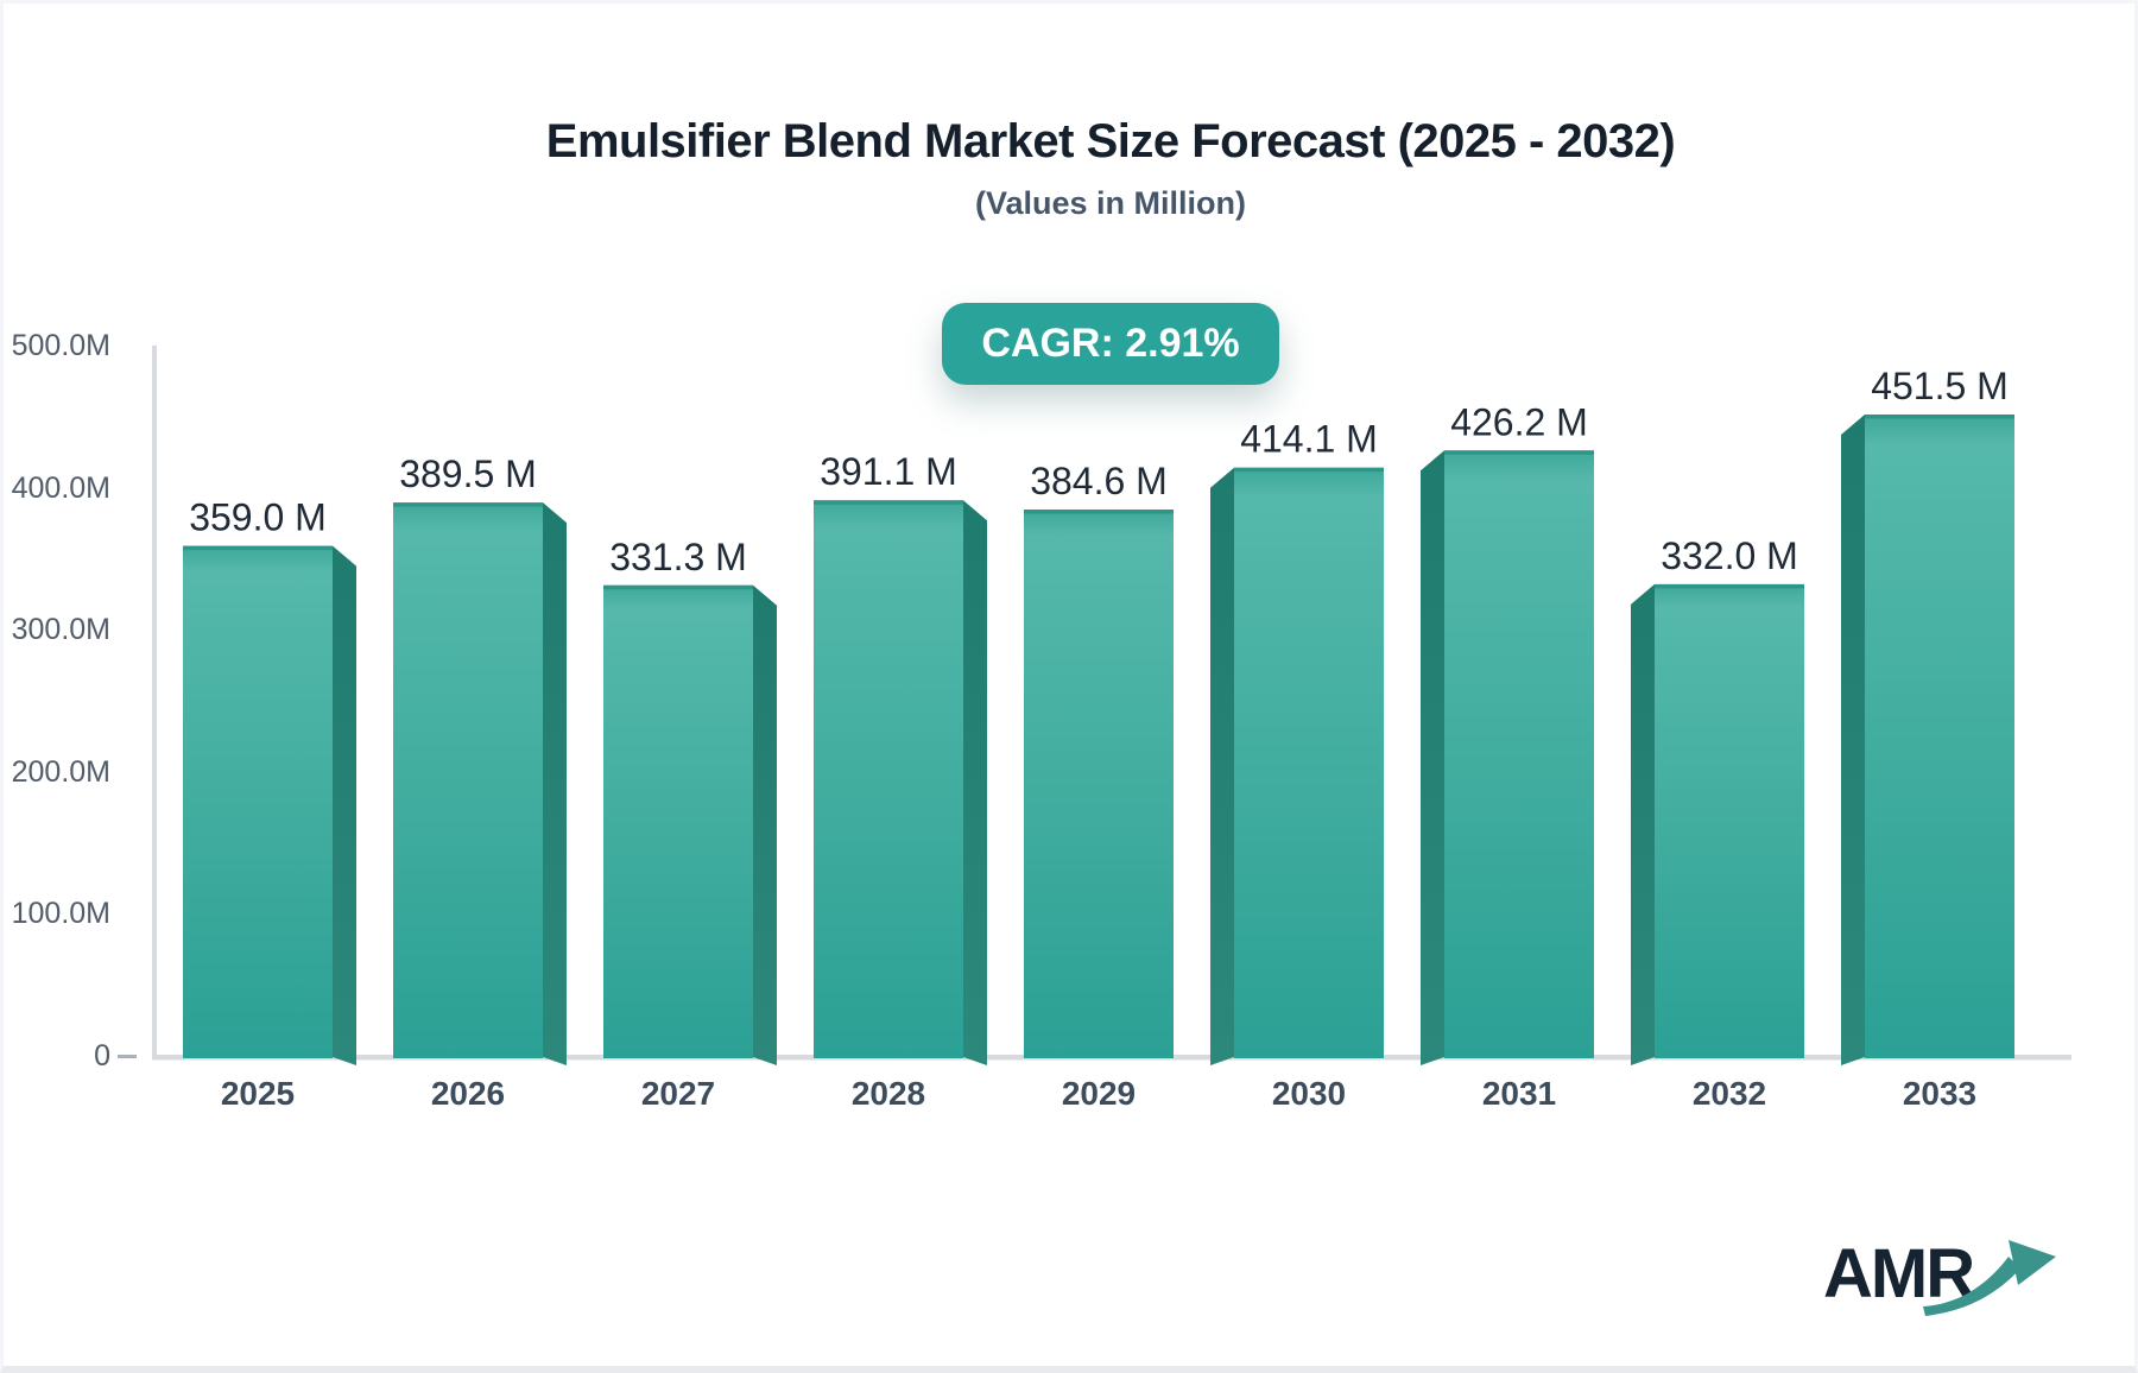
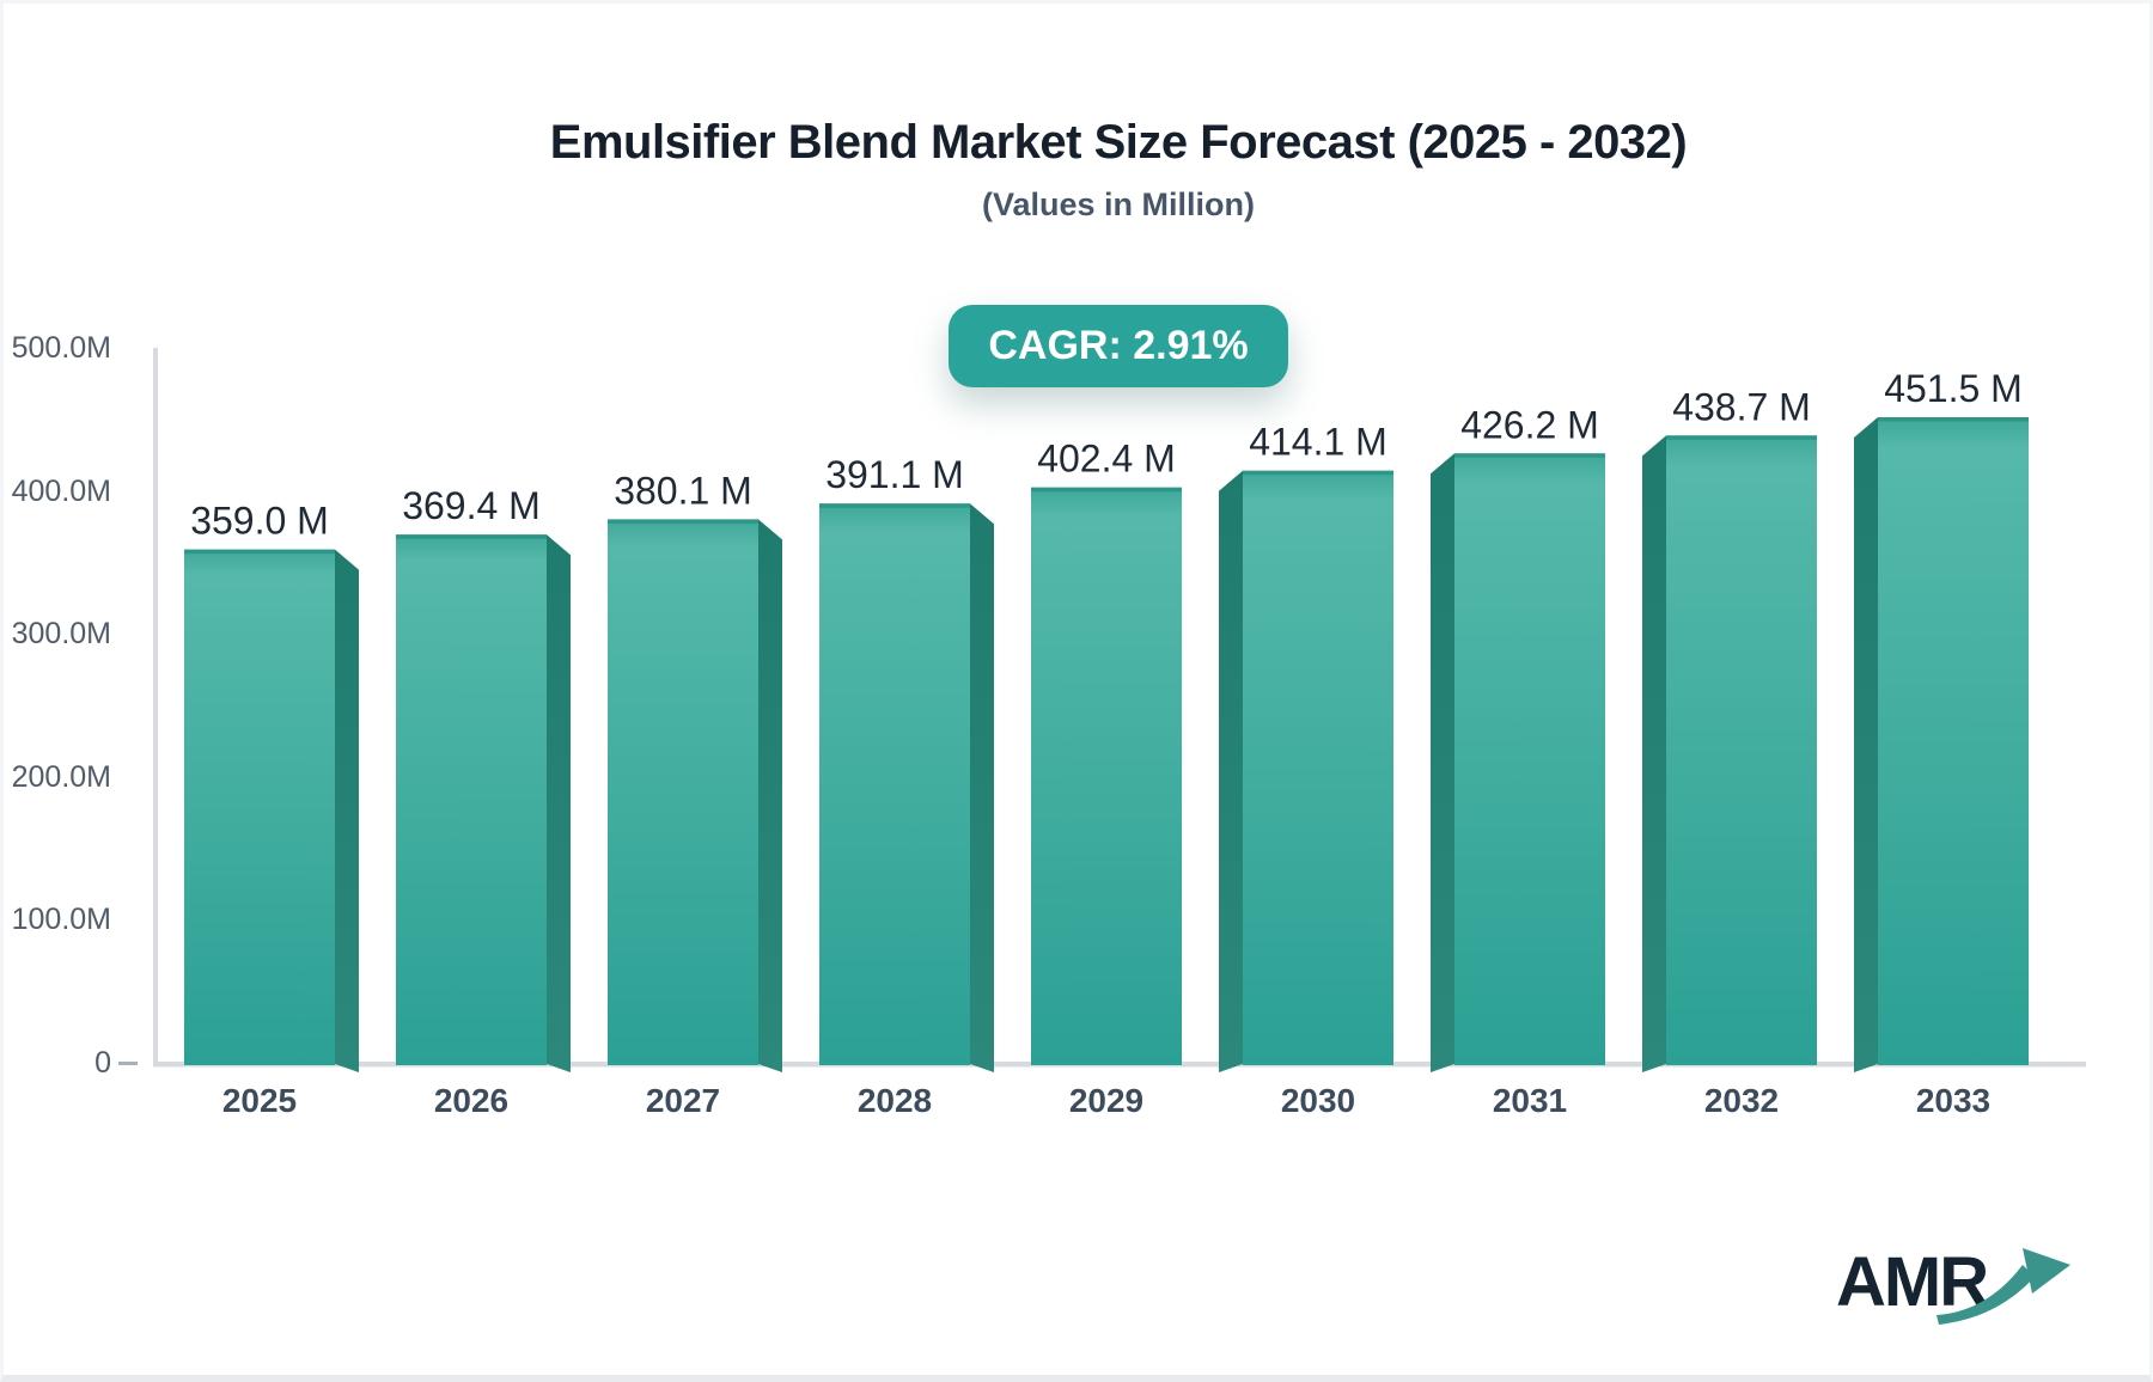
2026: 389.5 -> 369.4
2027: 331.3 -> 380.1
2029: 384.6 -> 402.4
2032: 332.0 -> 438.7
